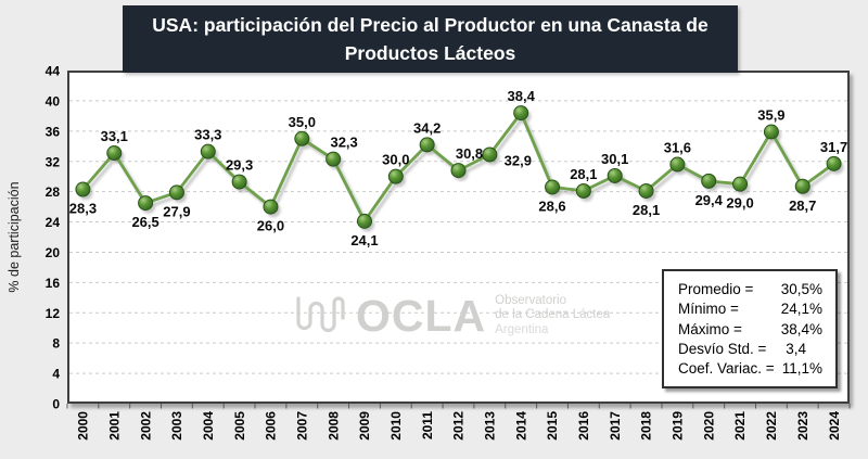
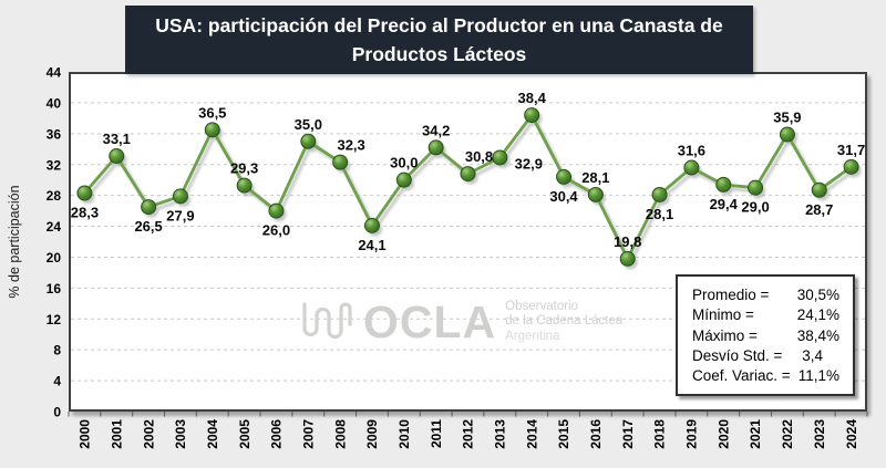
2004: 33,3 -> 36,5
2015: 28,6 -> 30,4
2017: 30,1 -> 19,8
